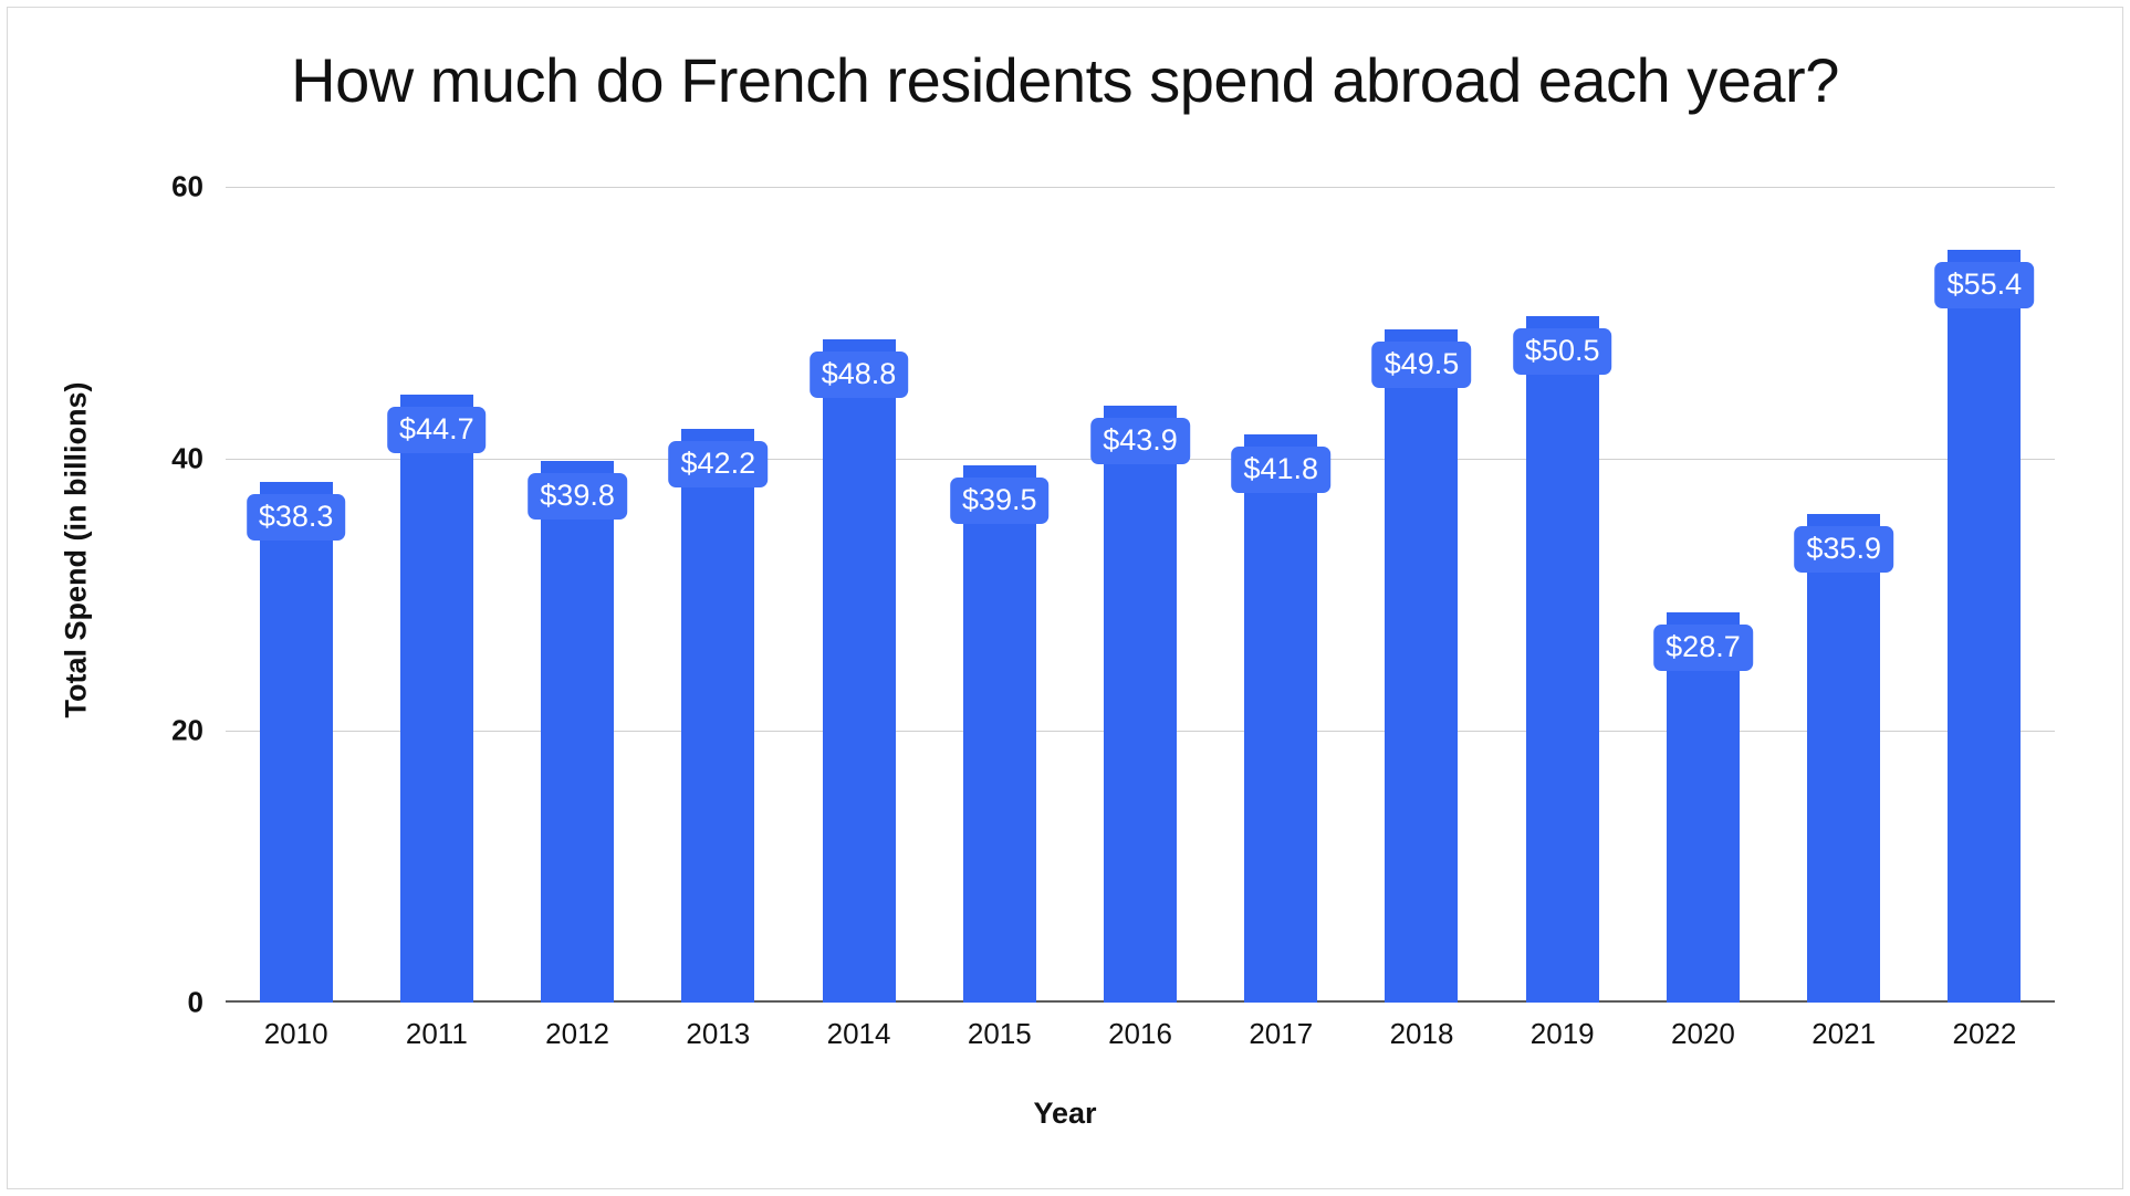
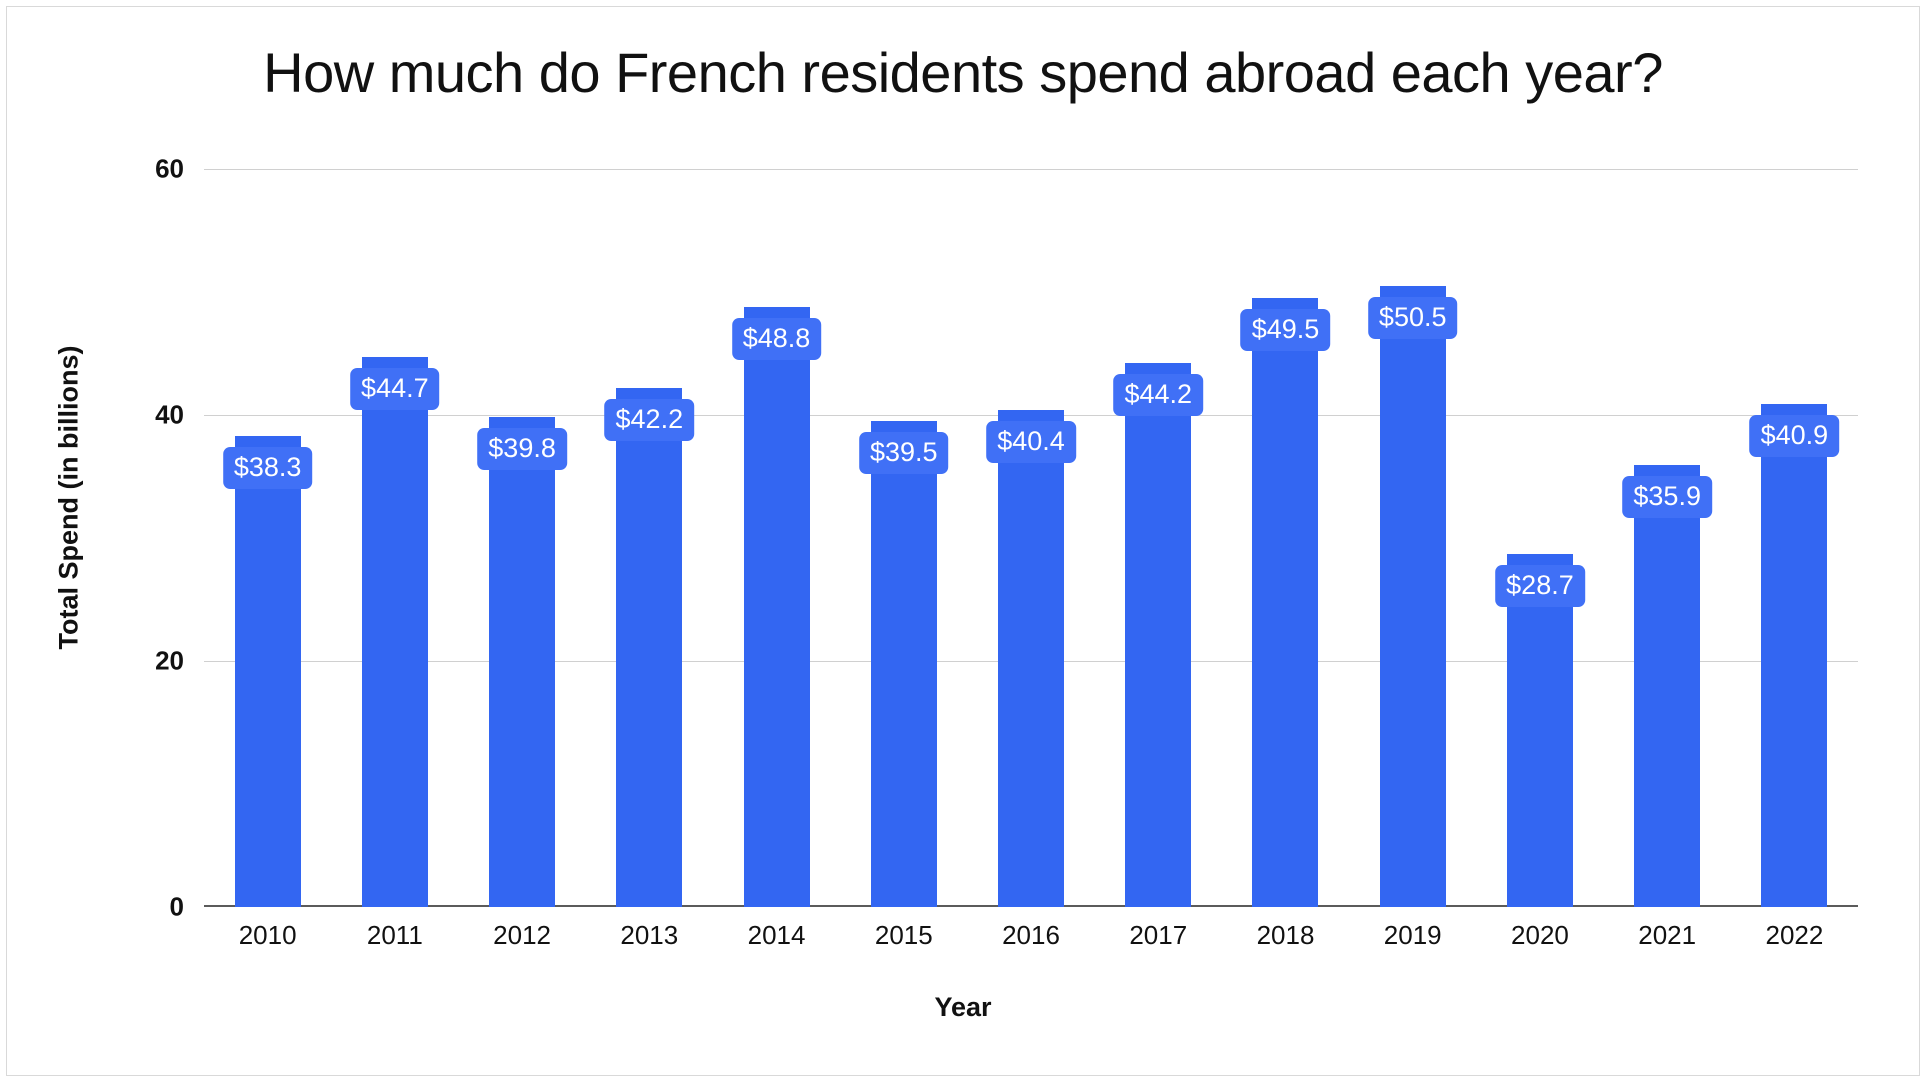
2016: $43.9 -> $40.4
2017: $41.8 -> $44.2
2022: $55.4 -> $40.9
